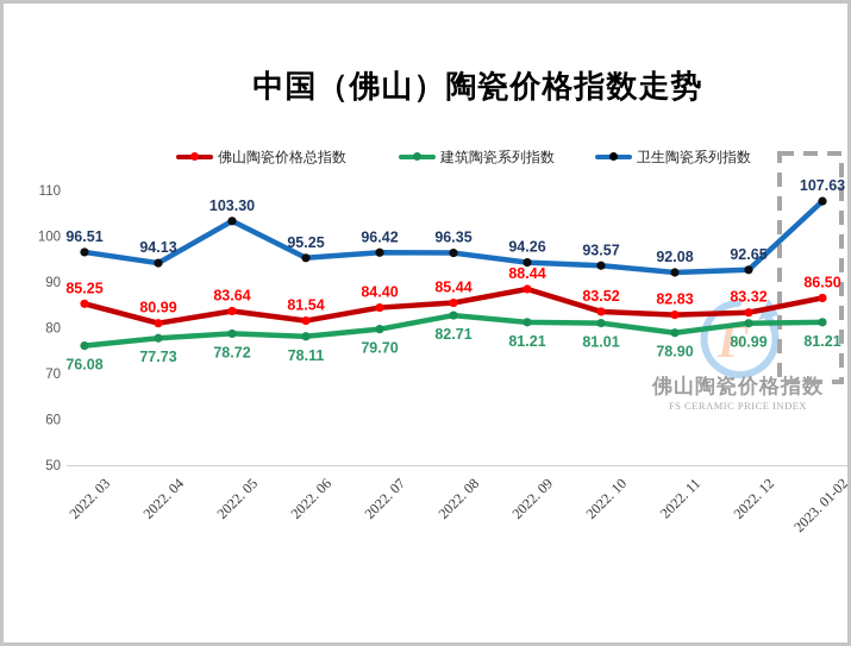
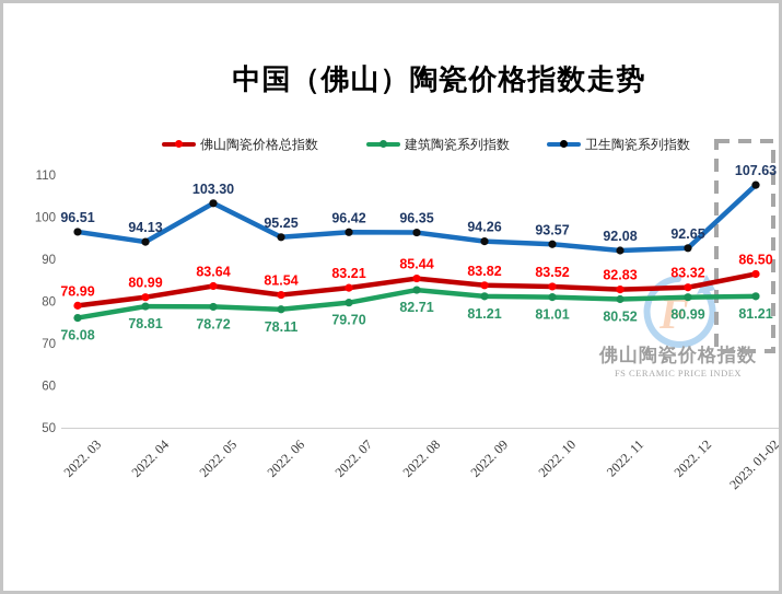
佛山陶瓷价格总指数/2022. 03: 85.25 -> 78.99
建筑陶瓷系列指数/2022. 04: 77.73 -> 78.81
佛山陶瓷价格总指数/2022. 07: 84.40 -> 83.21
佛山陶瓷价格总指数/2022. 09: 88.44 -> 83.82
建筑陶瓷系列指数/2022. 11: 78.90 -> 80.52
